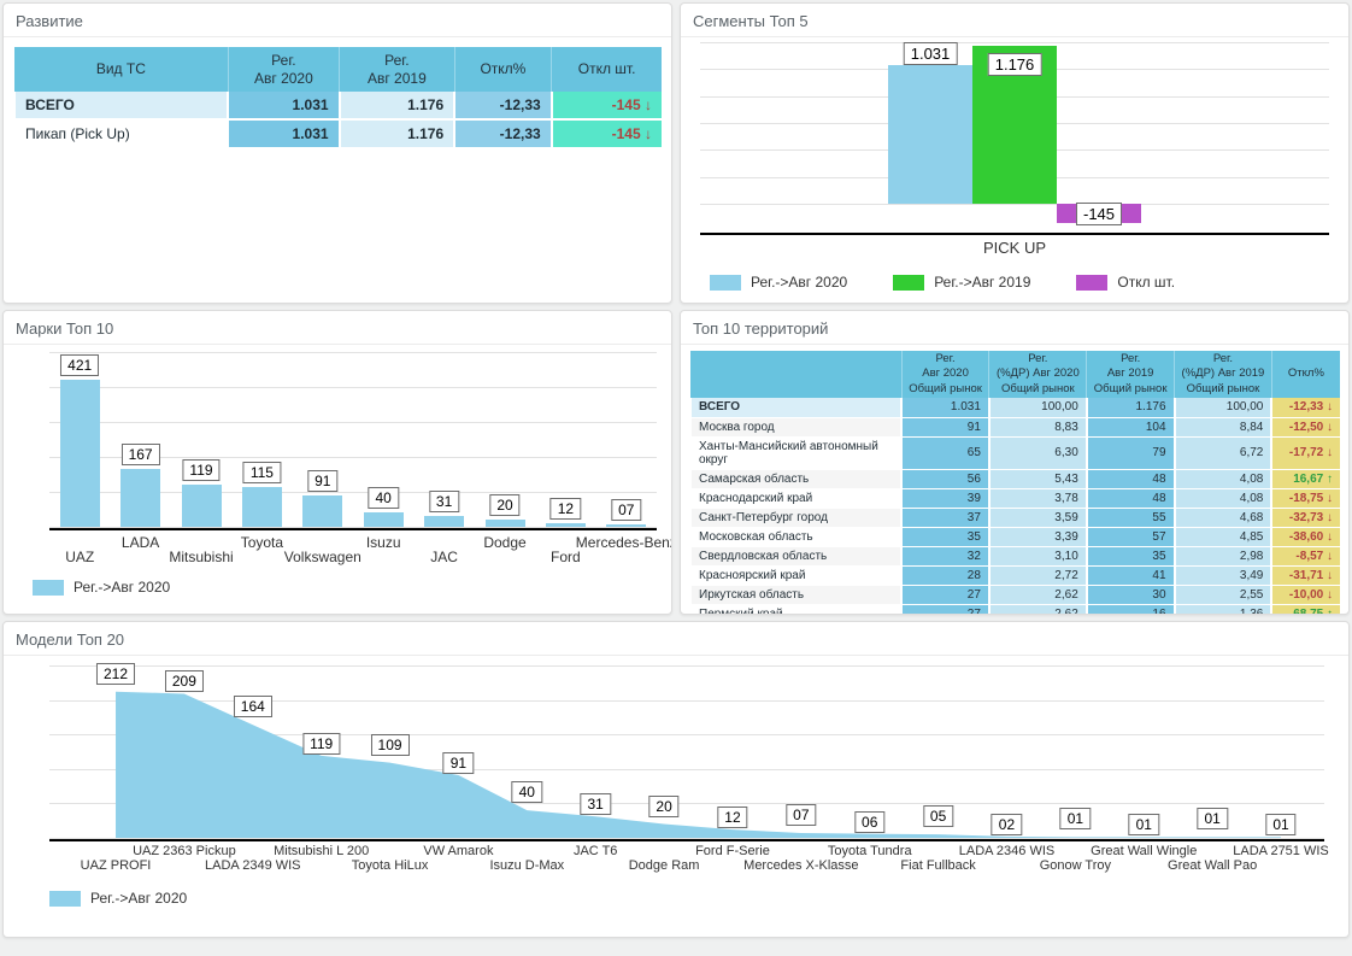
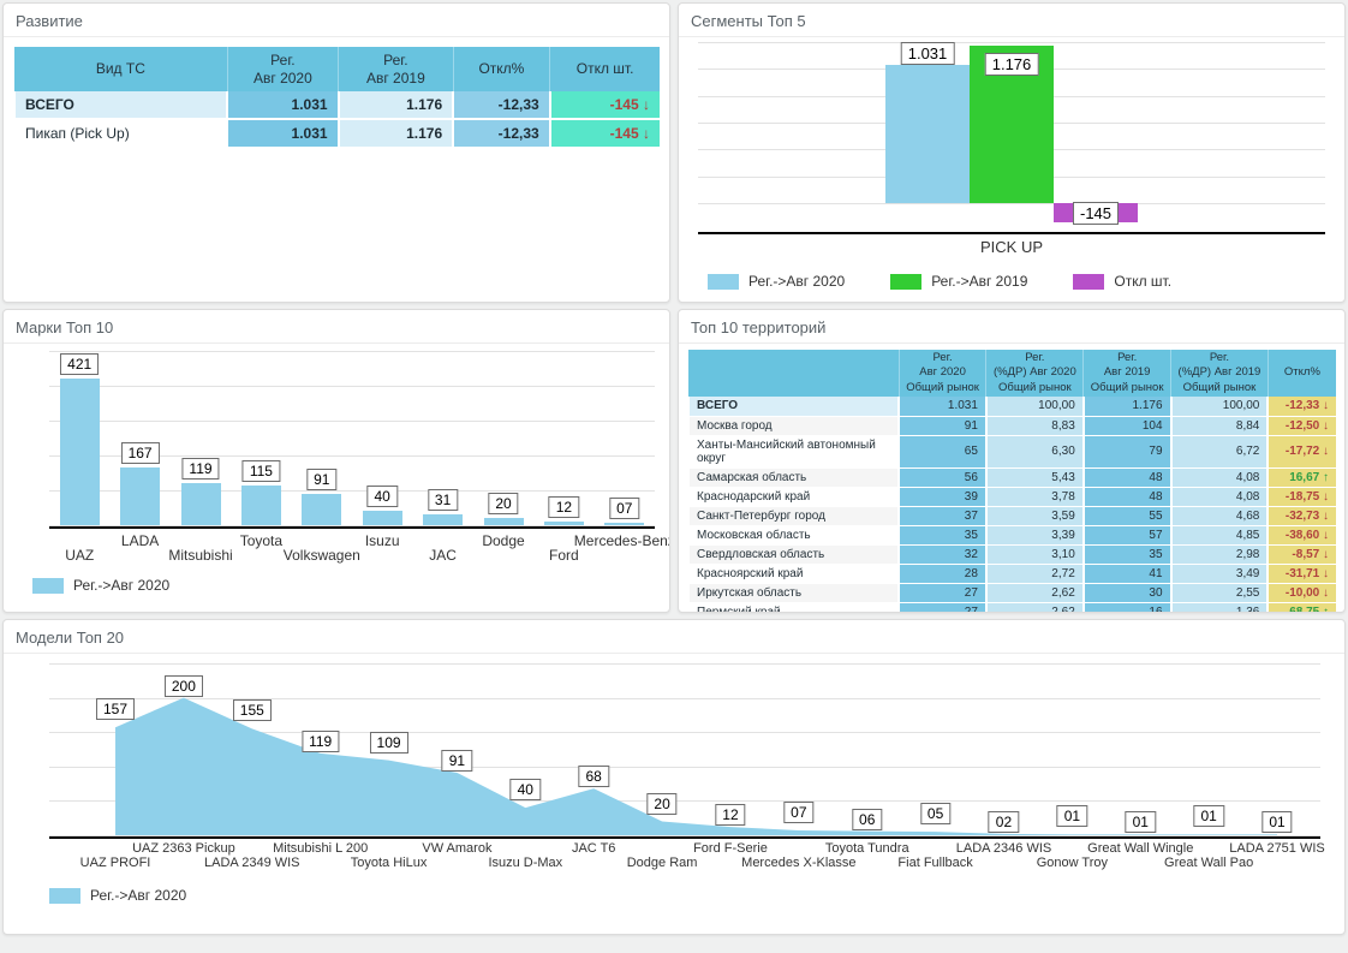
Модели Топ 20/UAZ PROFI: 212 -> 157
Модели Топ 20/UAZ 2363 Pickup: 209 -> 200
Модели Топ 20/LADA 2349 WIS: 164 -> 155
Модели Топ 20/JAC T6: 31 -> 68
